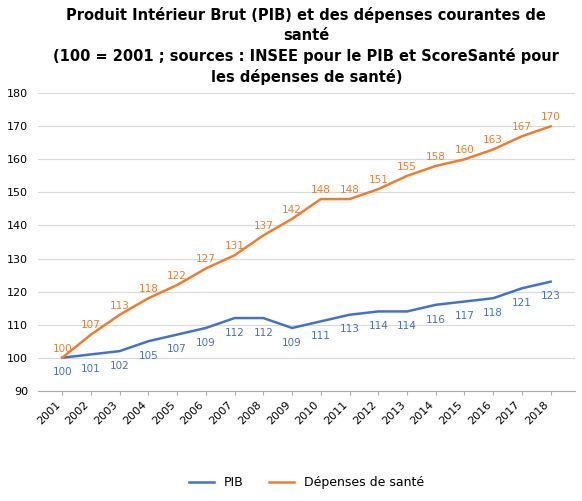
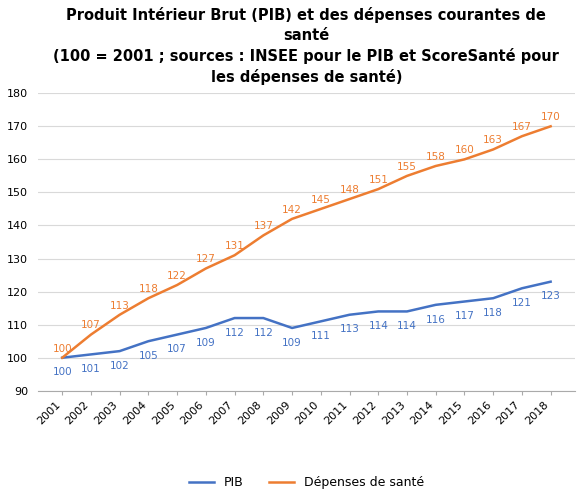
Dépenses de santé/2010: 148 -> 145
